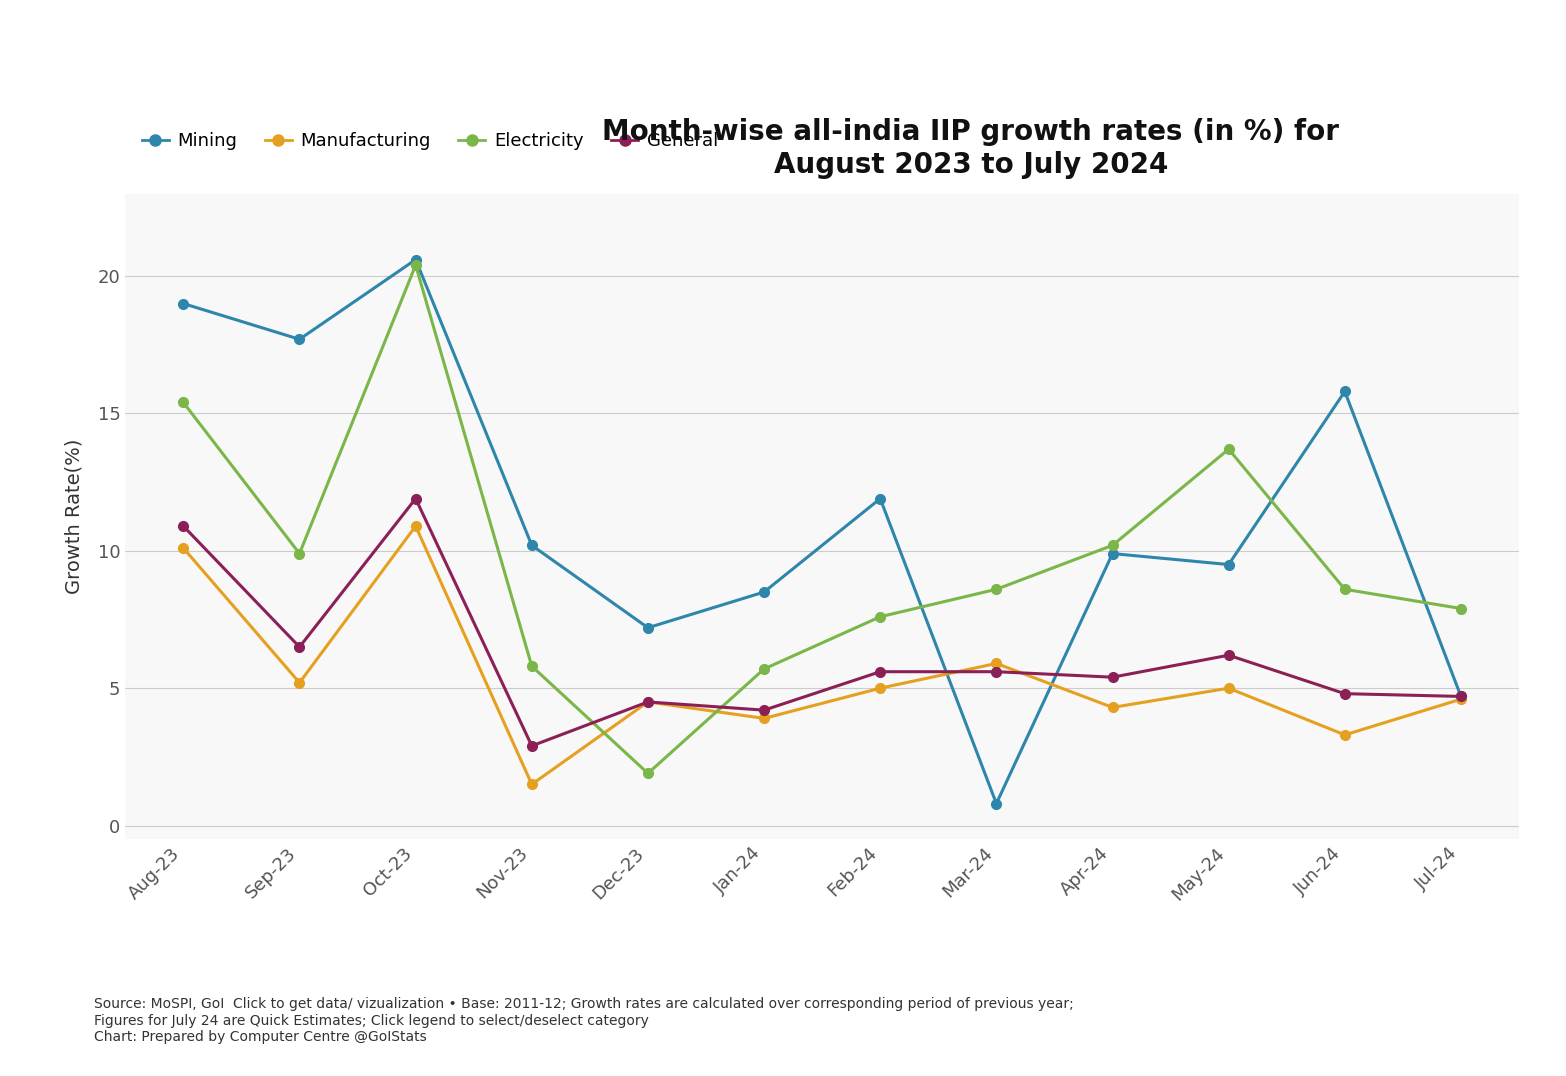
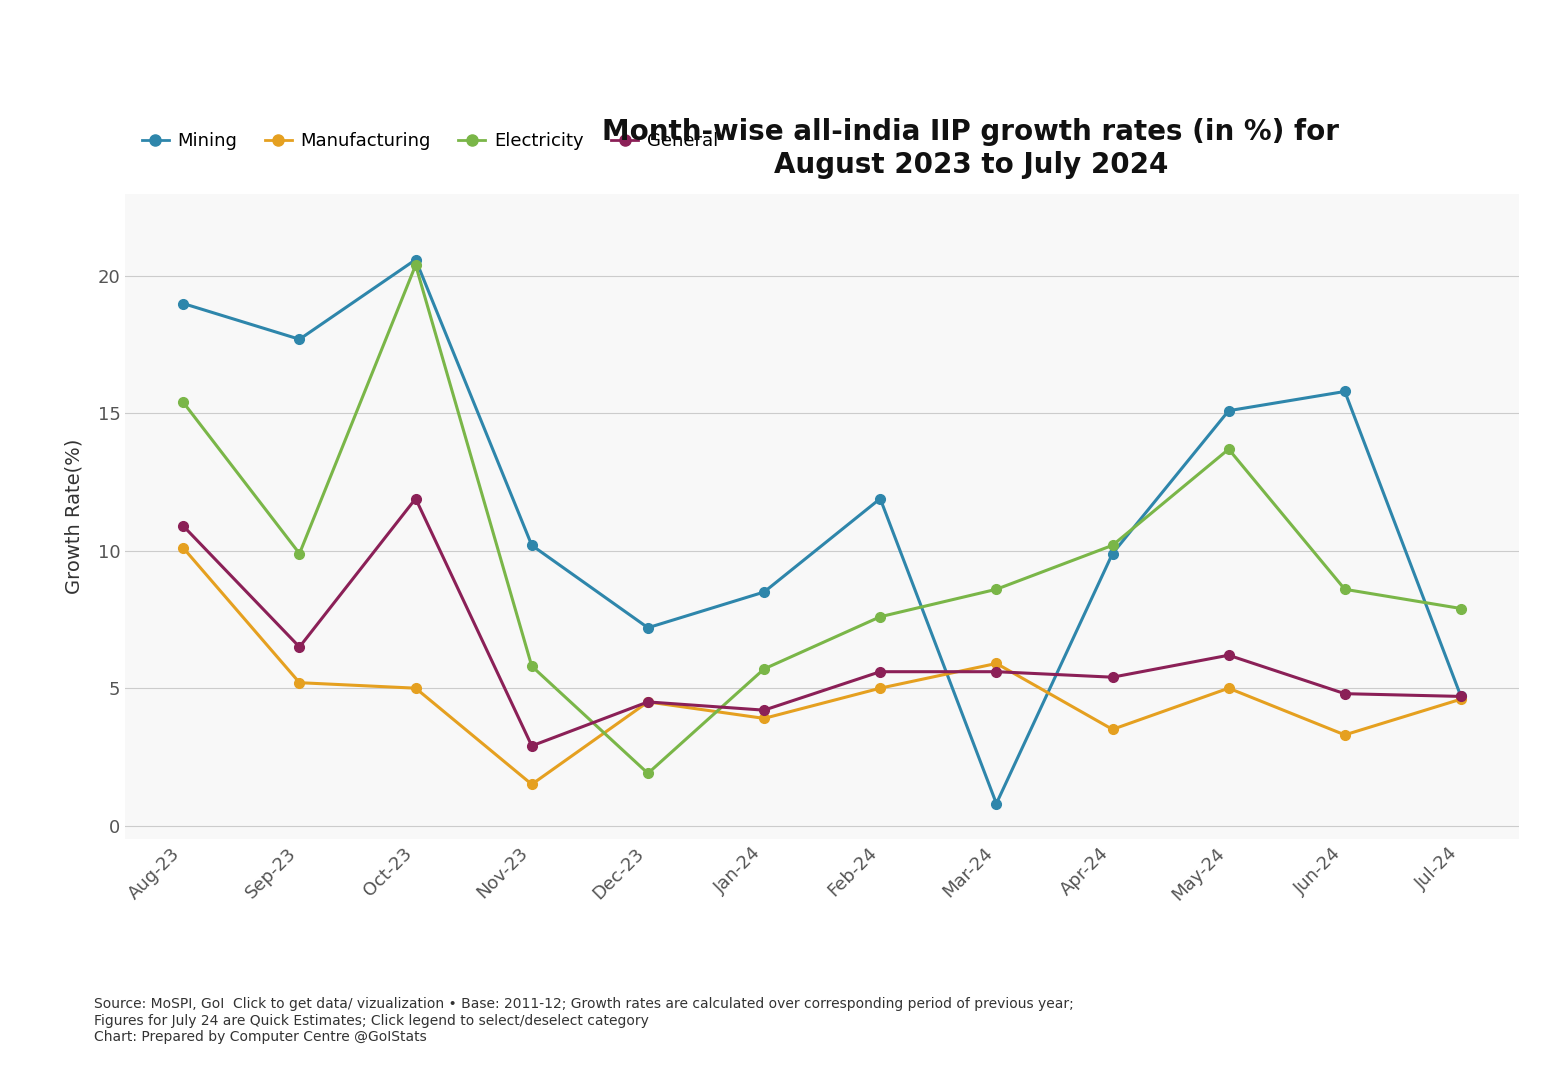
Manufacturing/Oct-23: 10.9 -> 5.0
Manufacturing/Apr-24: 4.3 -> 3.5
Mining/May-24: 9.5 -> 15.1
